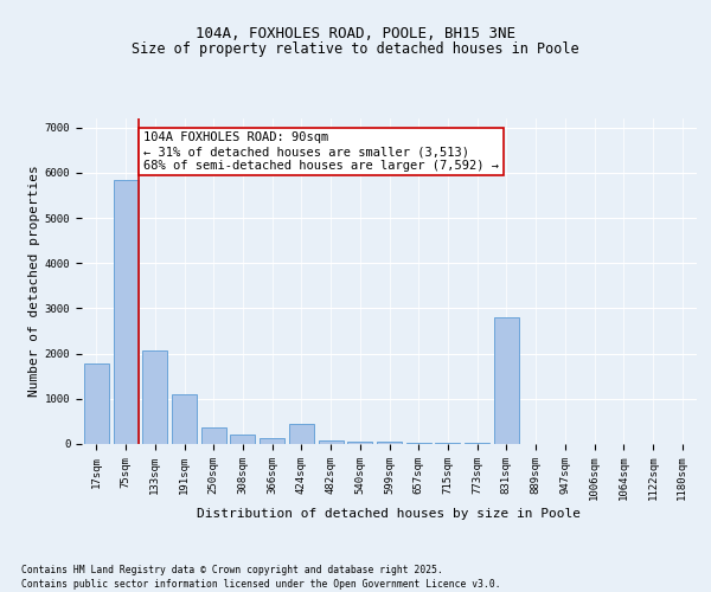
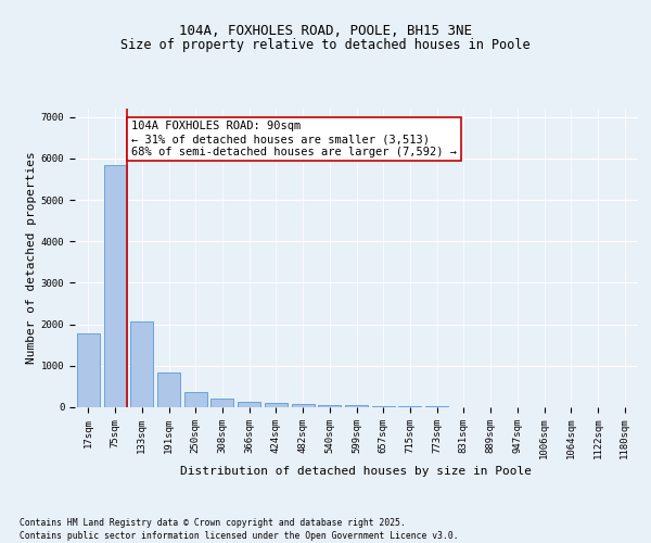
191sqm: 1100 -> 830
424sqm: 450 -> 100
831sqm: 2800 -> 10
